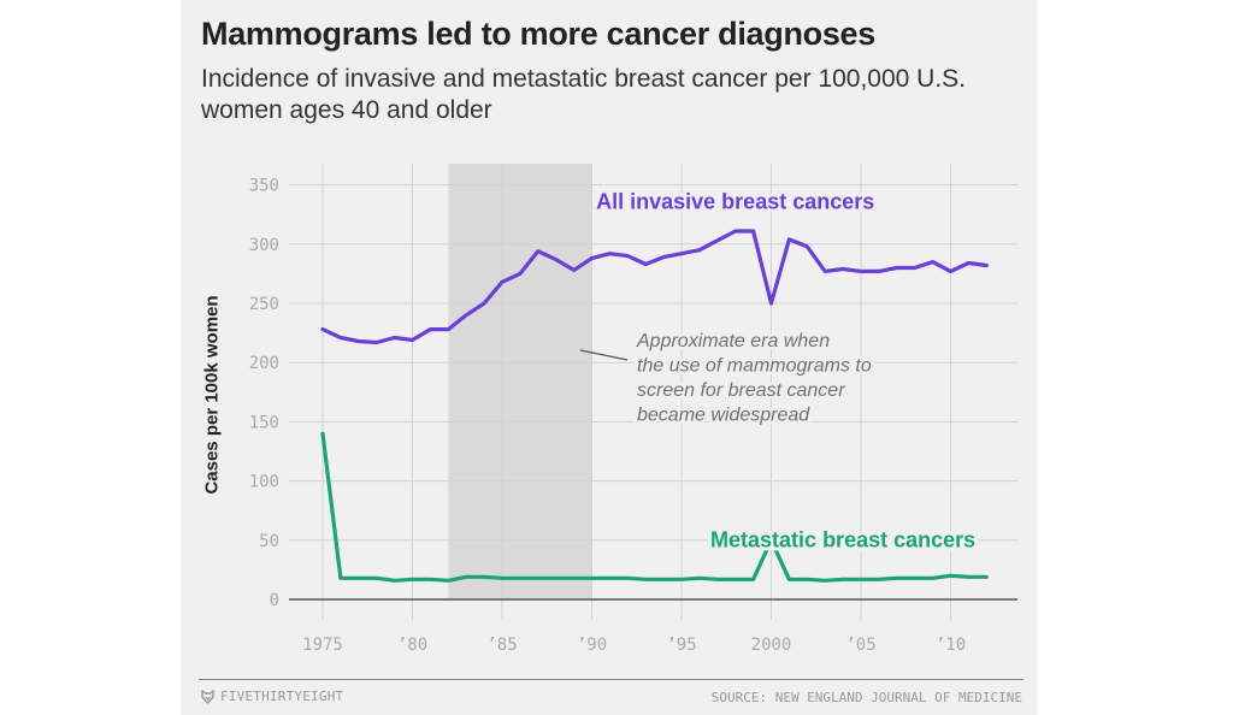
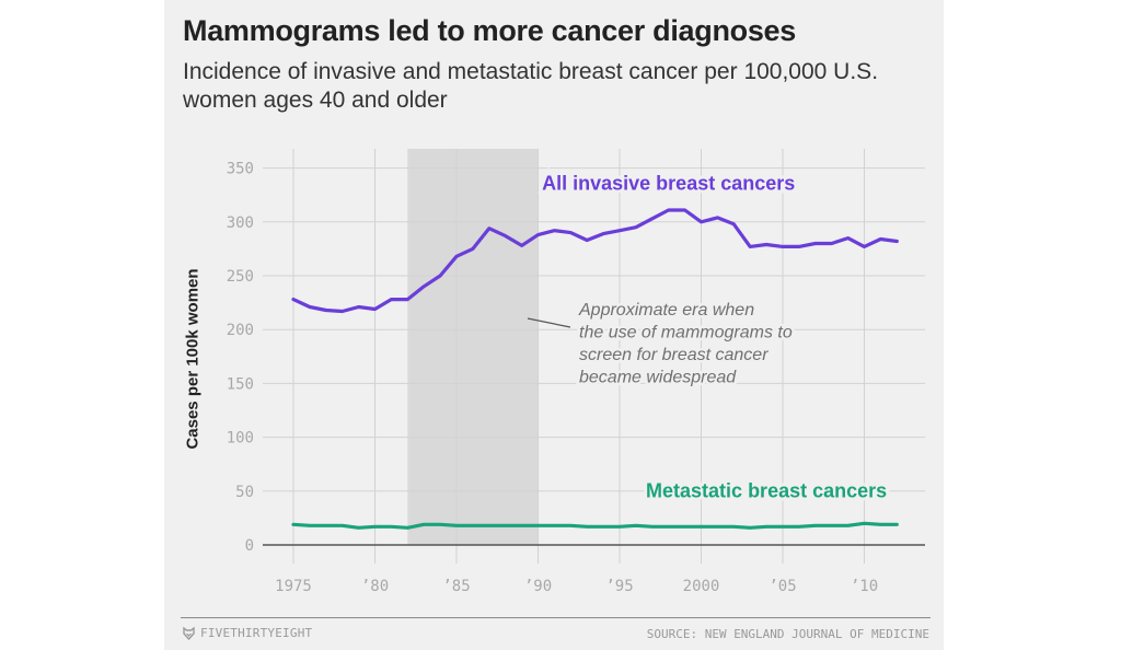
Metastatic breast cancers/1975: 140 -> 20
All invasive breast cancers/2000: 250 -> 300
Metastatic breast cancers/2000: 50 -> 20
